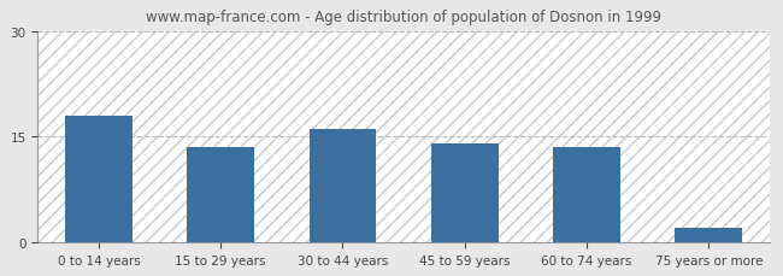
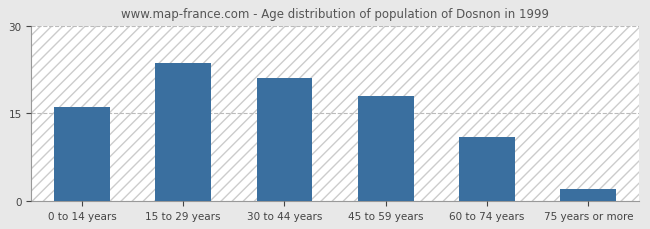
0 to 14 years: 18.0 -> 16.0
15 to 29 years: 13.5 -> 23.6
30 to 44 years: 16.0 -> 21.0
45 to 59 years: 14.0 -> 18.0
60 to 74 years: 13.5 -> 11.0
